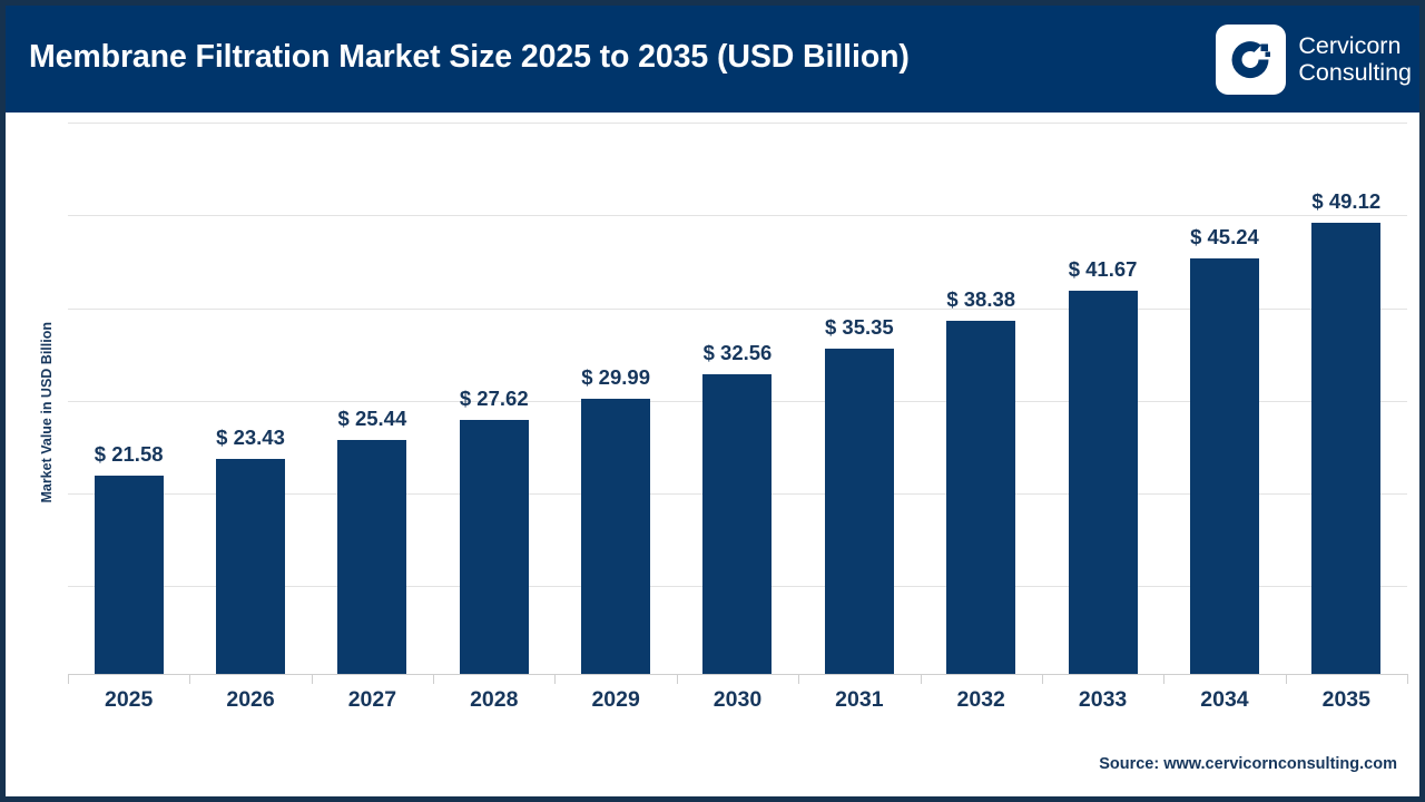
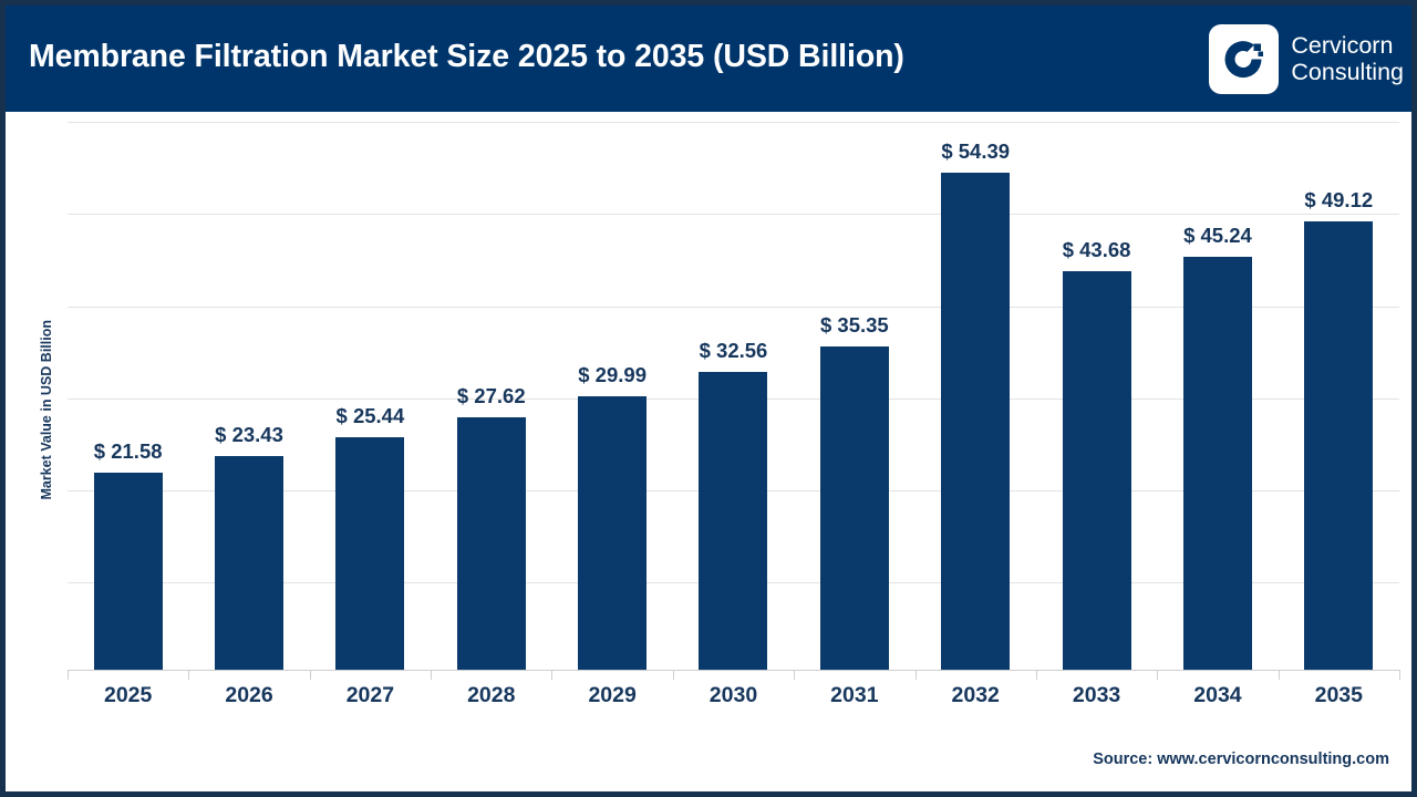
2032: 38.38 -> 54.39
2033: 41.67 -> 43.68
